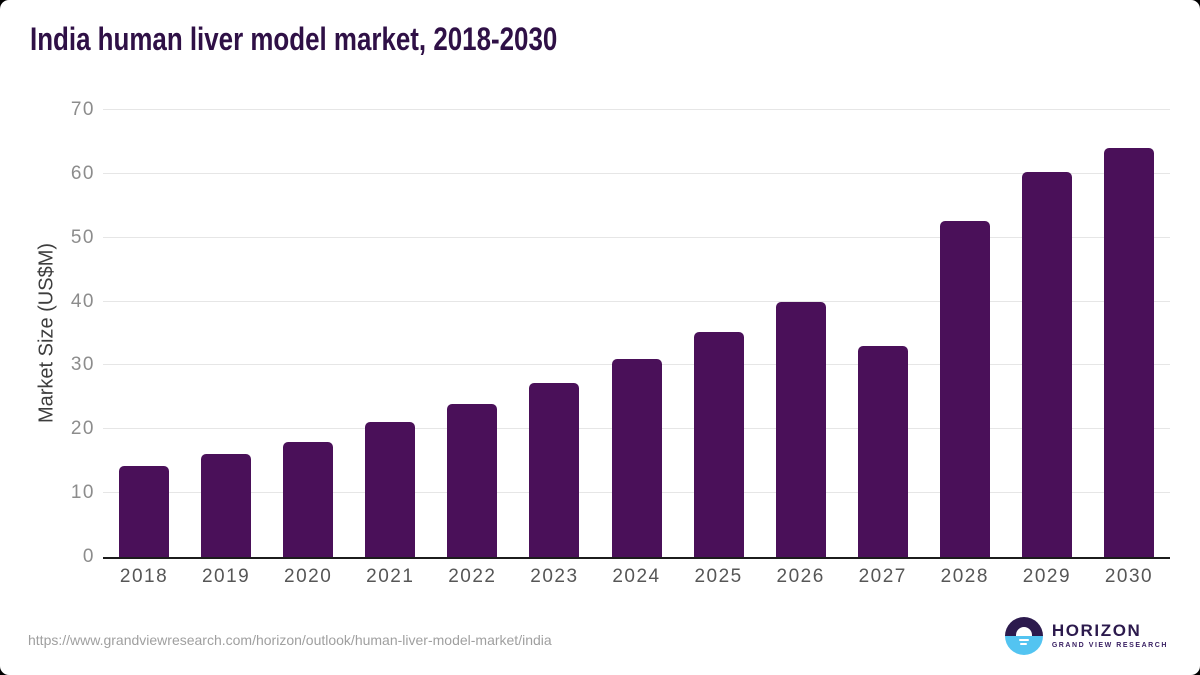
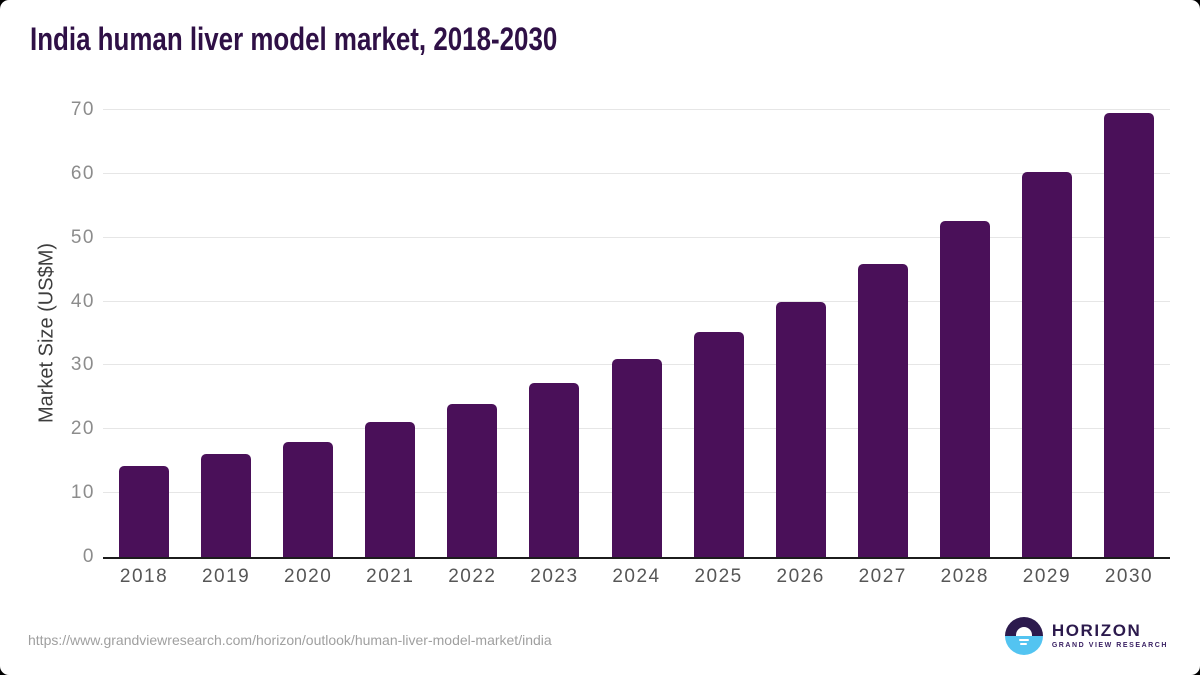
2027: 33 -> 46
2030: 64 -> 70
